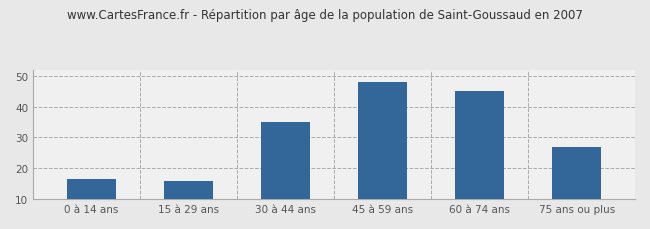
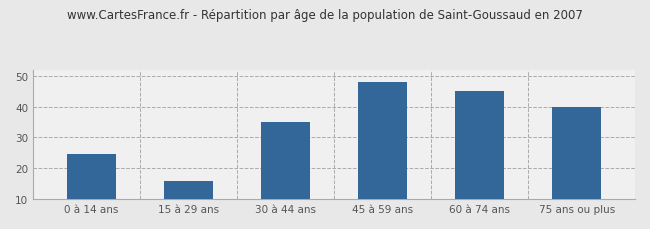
0 à 14 ans: 16.5 -> 24.5
75 ans ou plus: 27.0 -> 40.0
